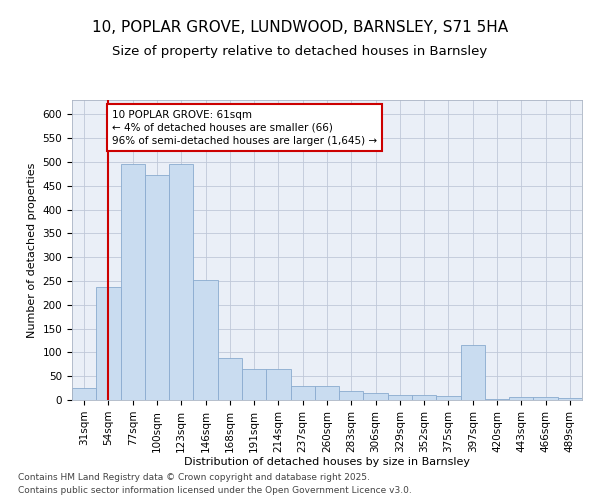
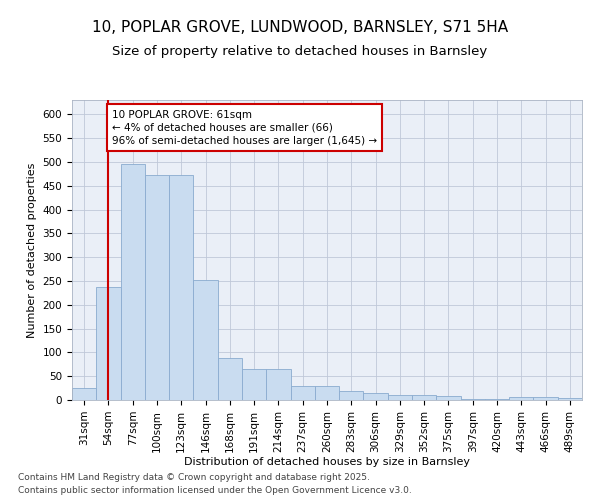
123sqm: 495 -> 472
397sqm: 115 -> 3
